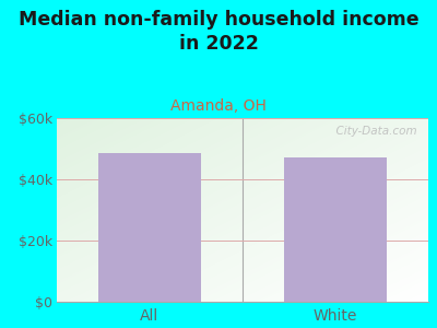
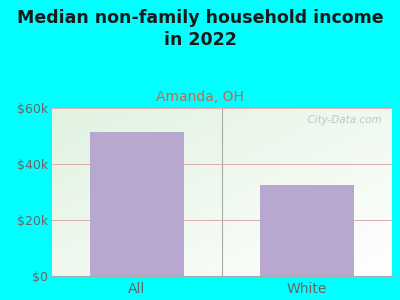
All: $48.5k -> $51.5k
White: $47.0k -> $32.5k
